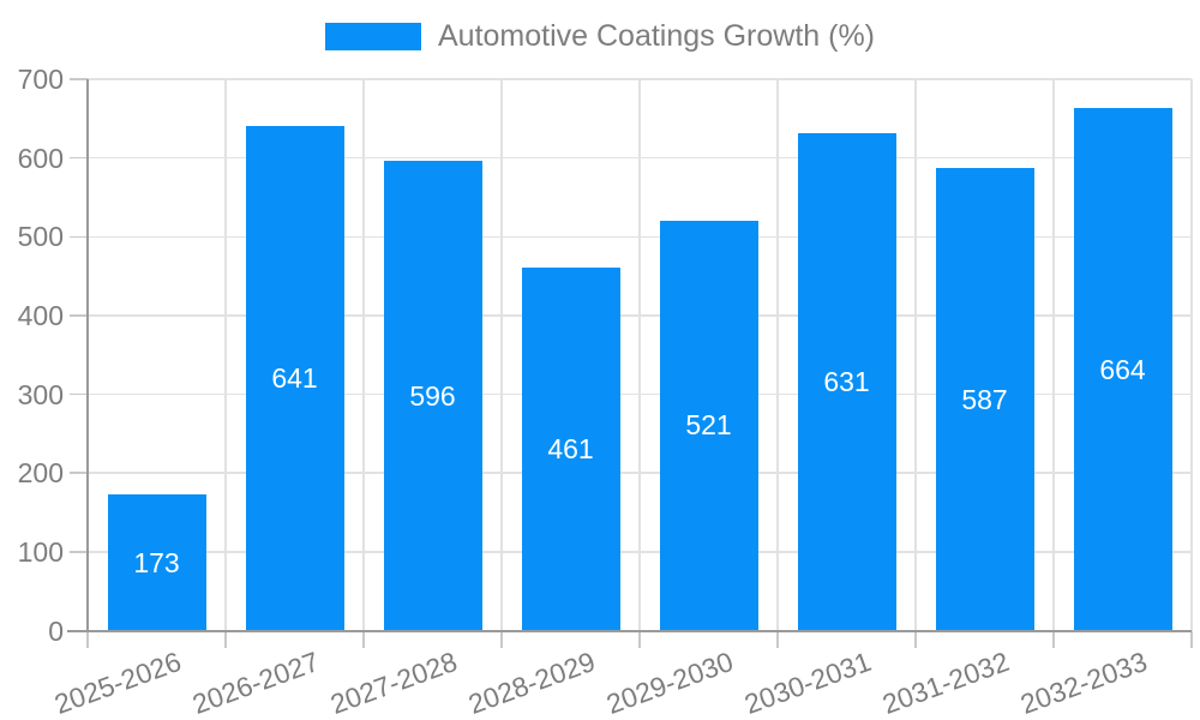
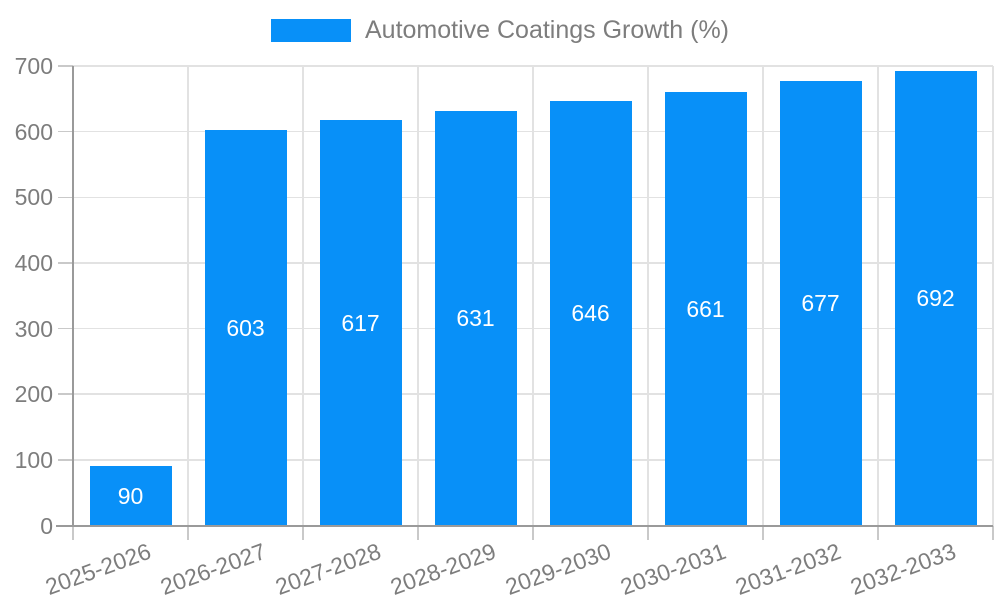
2025-2026: 173 -> 90
2026-2027: 641 -> 603
2027-2028: 596 -> 617
2028-2029: 461 -> 631
2029-2030: 521 -> 646
2030-2031: 631 -> 661
2031-2032: 587 -> 677
2032-2033: 664 -> 692
